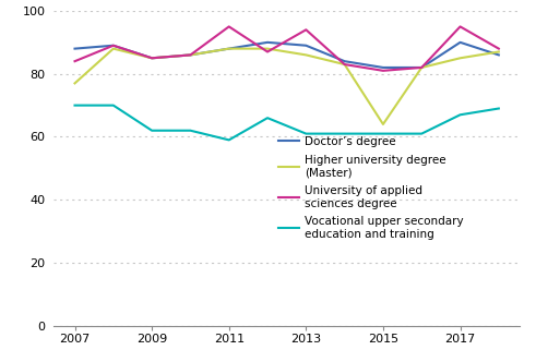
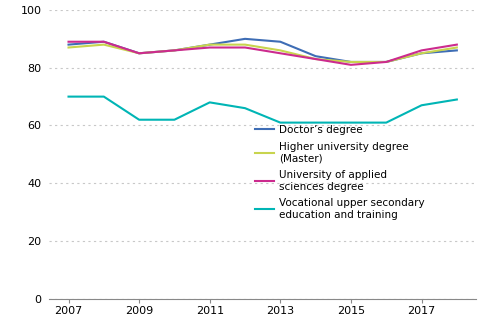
Higher university degree (Master)/2007: 77 -> 87
University of applied sciences degree/2007: 84 -> 89
University of applied sciences degree/2011: 95 -> 87
Vocational upper secondary education and training/2011: 59 -> 68
University of applied sciences degree/2013: 94 -> 85
Higher university degree (Master)/2015: 64 -> 82
Doctor’s degree/2017: 90 -> 85
University of applied sciences degree/2017: 95 -> 86
